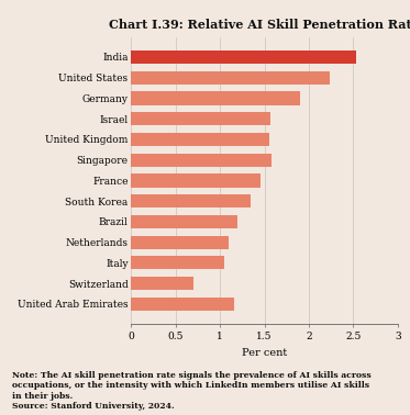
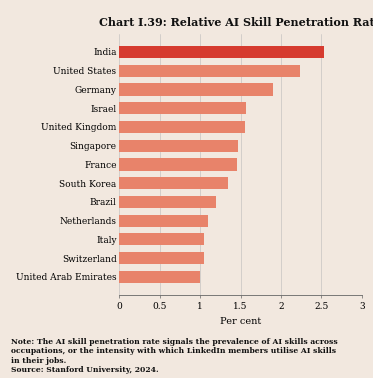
Singapore: 1.58 -> 1.47
Switzerland: 0.70 -> 1.05
United Arab Emirates: 1.16 -> 1.00
